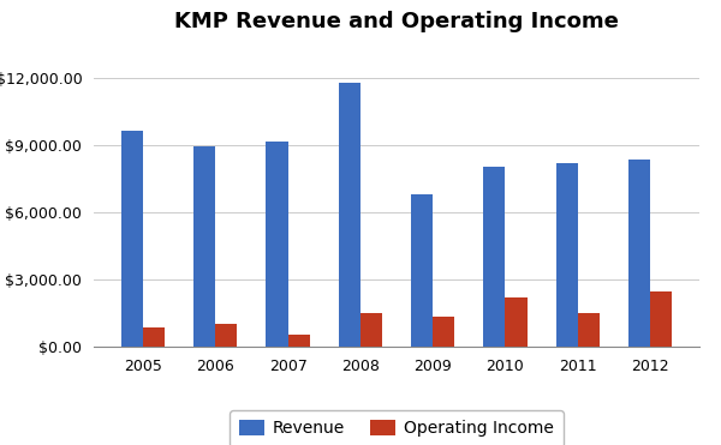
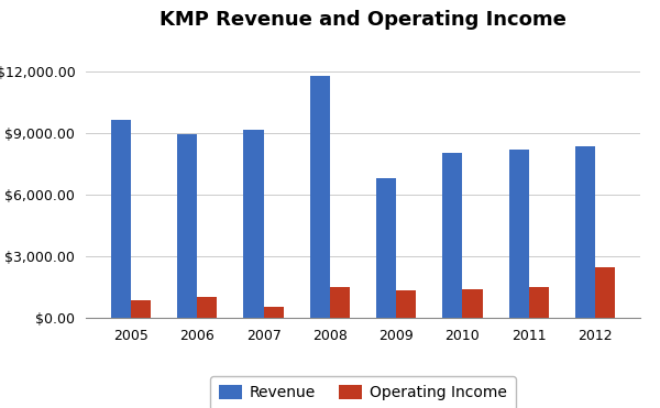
Operating Income/2010: $2,200 -> $1,400
